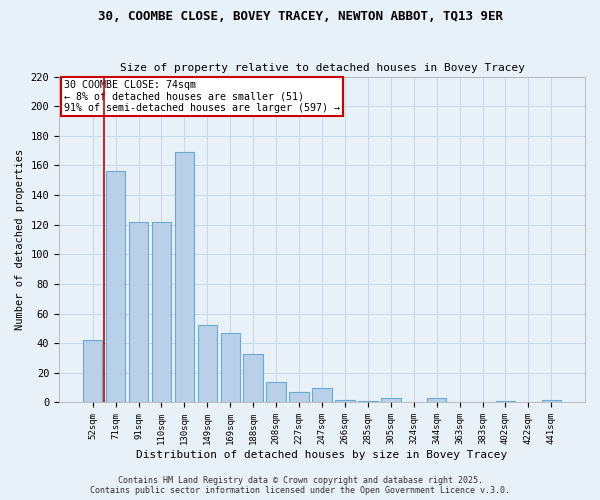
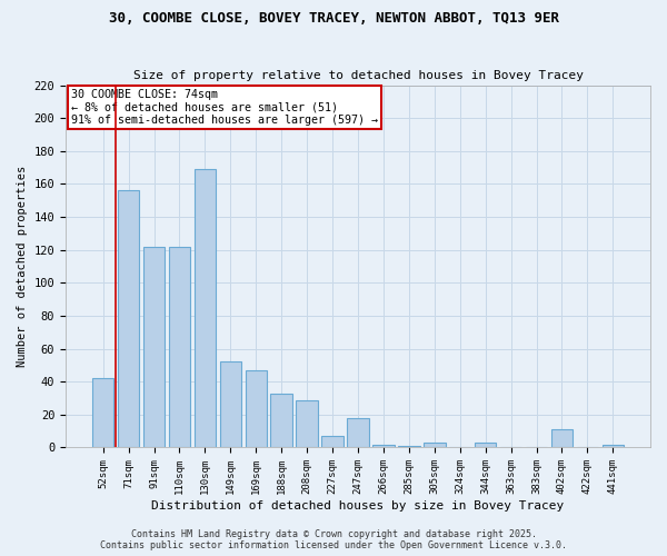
208sqm: 14 -> 29
247sqm: 10 -> 18
402sqm: 1 -> 11
